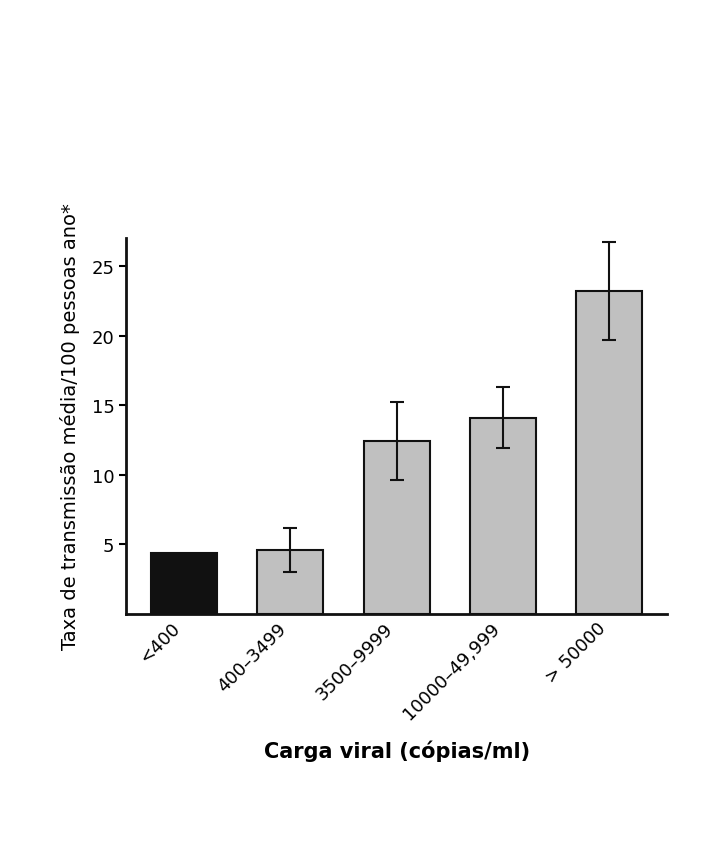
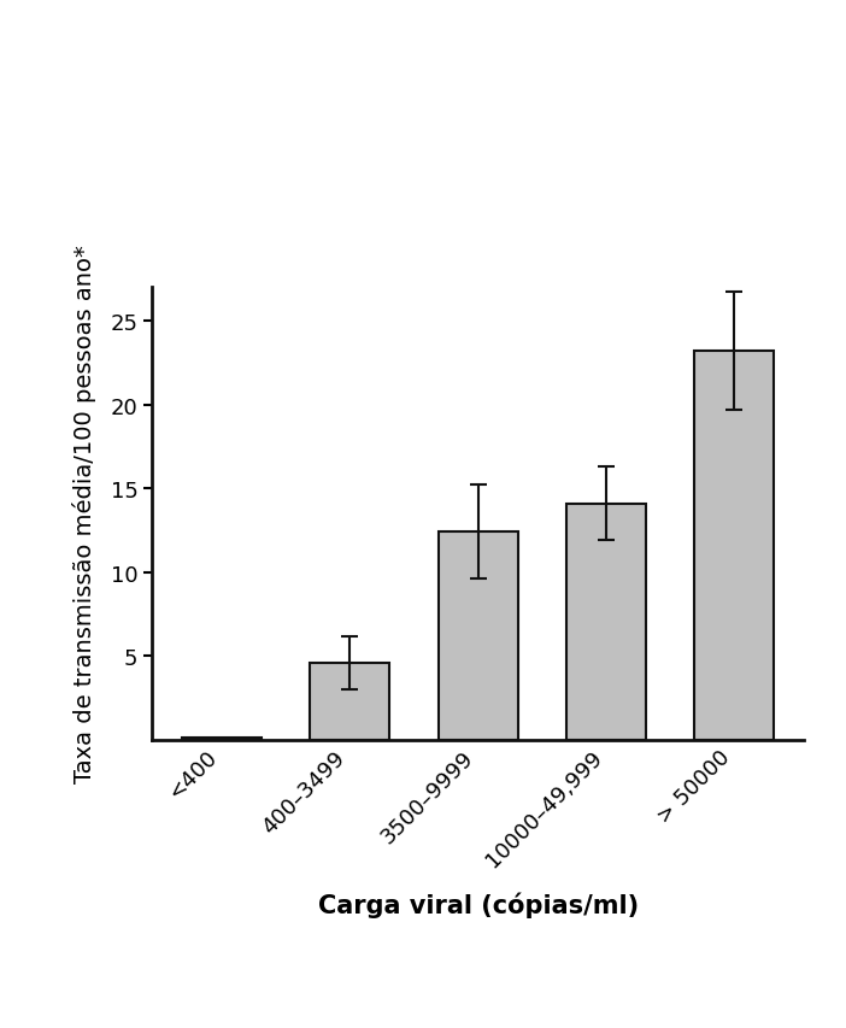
<400: 4.4 -> 0.1
